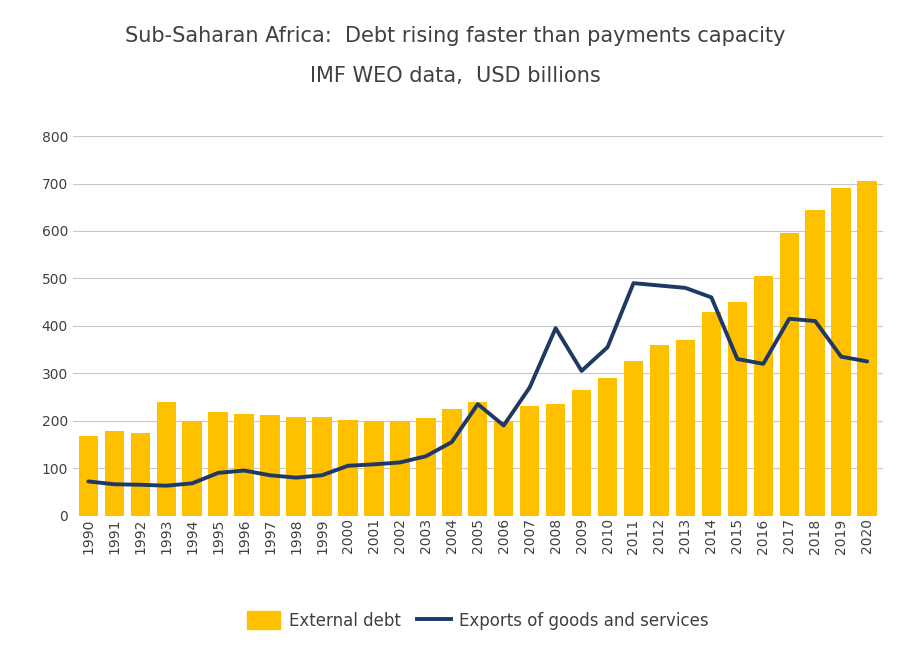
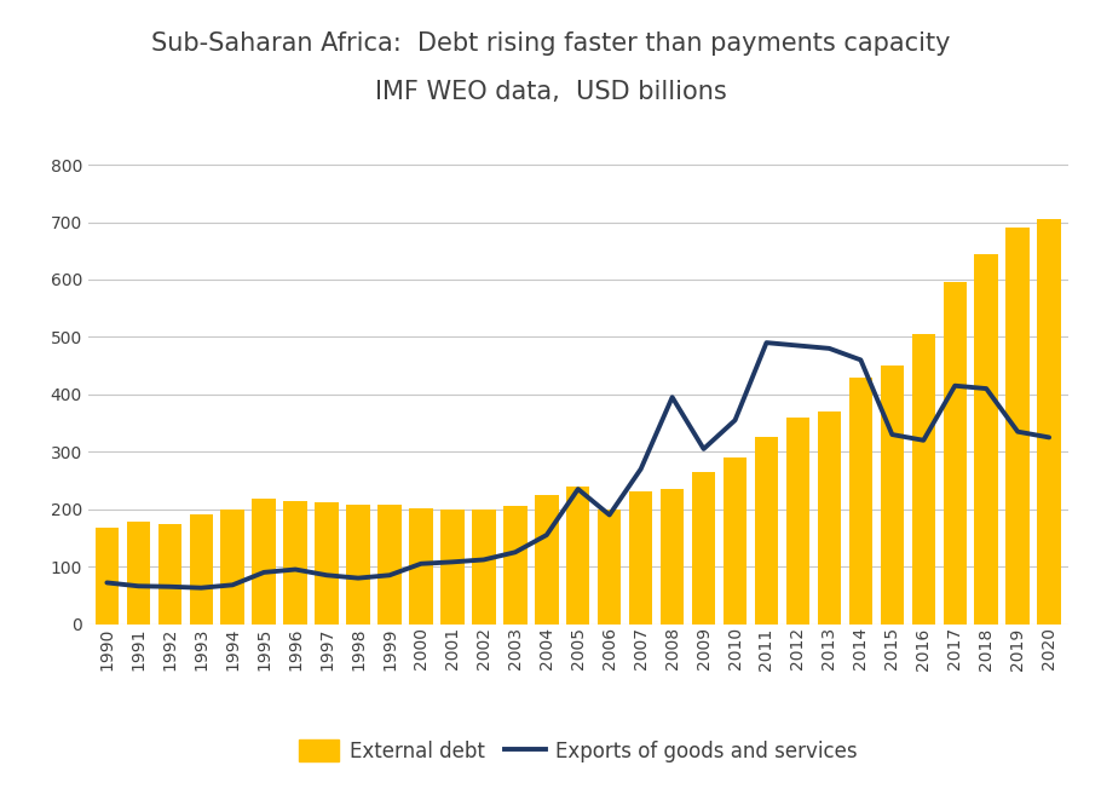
External debt/1993: 240 -> 190
